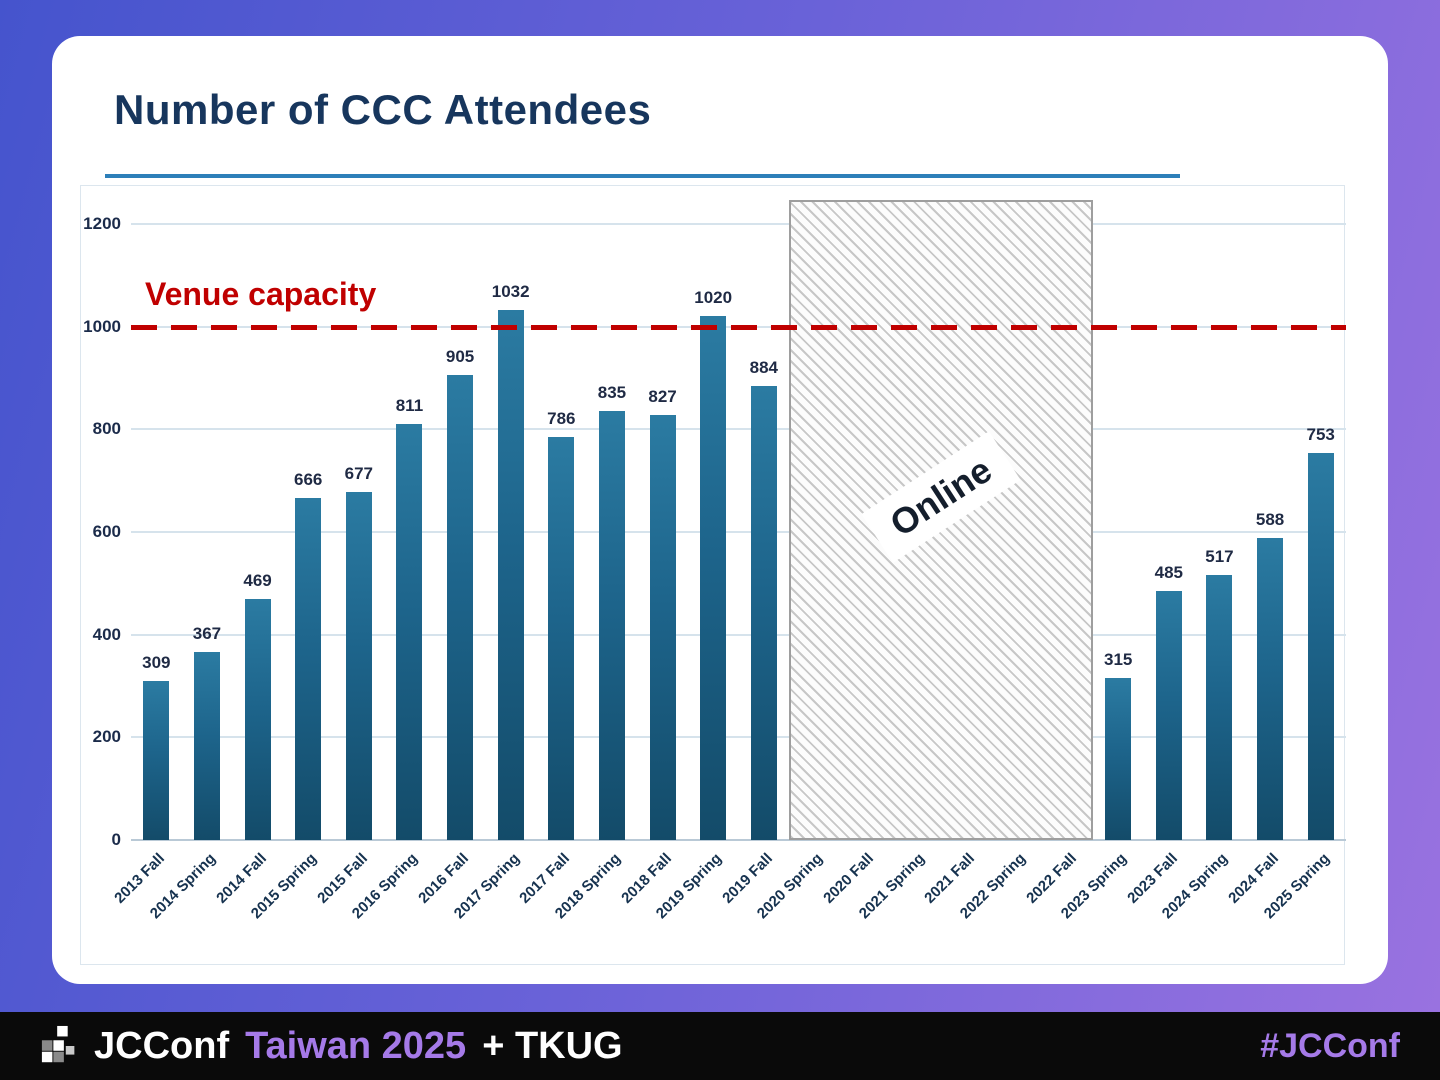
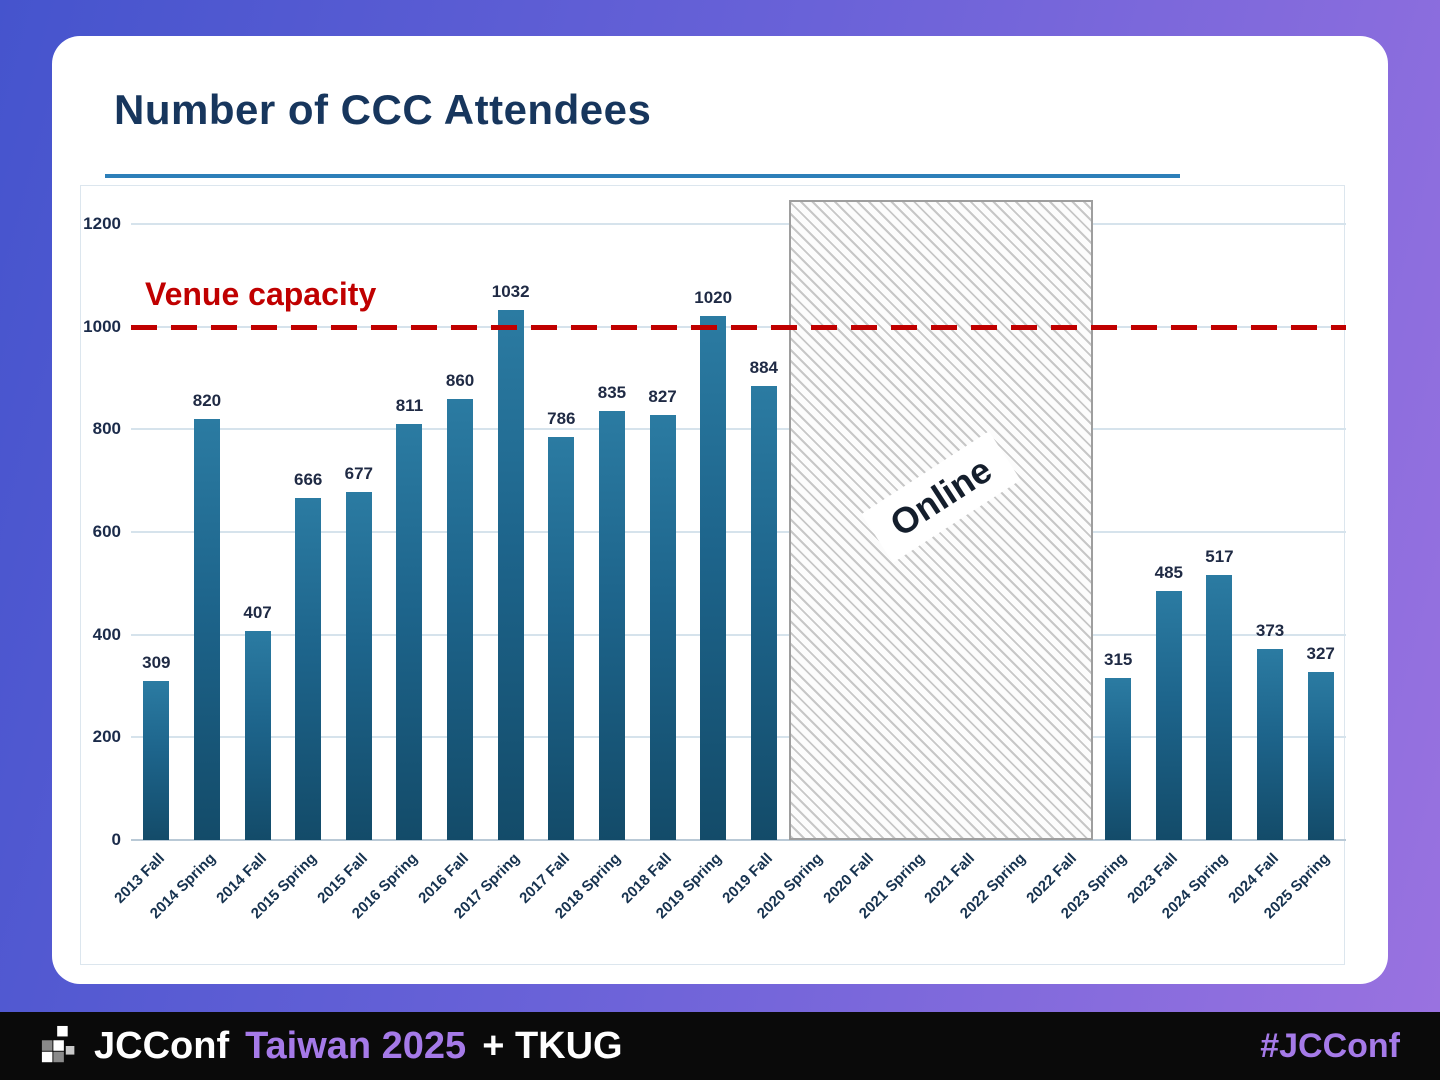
2014 Spring: 367 -> 820
2014 Fall: 469 -> 407
2016 Fall: 905 -> 860
2024 Fall: 588 -> 373
2025 Spring: 753 -> 327
